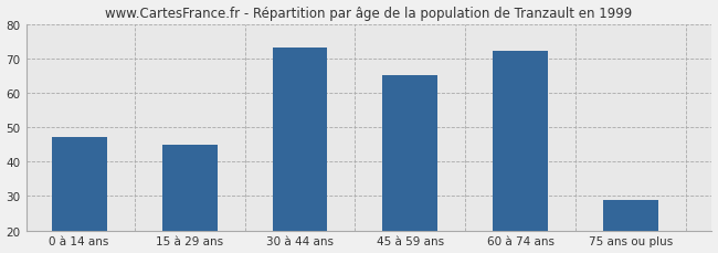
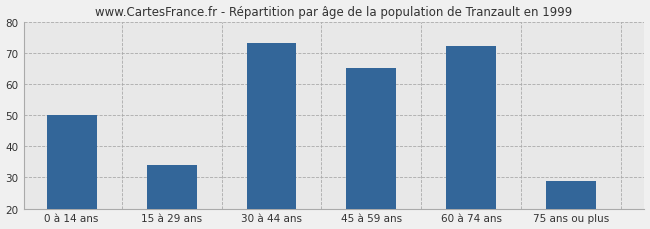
0 à 14 ans: 47 -> 50
15 à 29 ans: 45 -> 34
